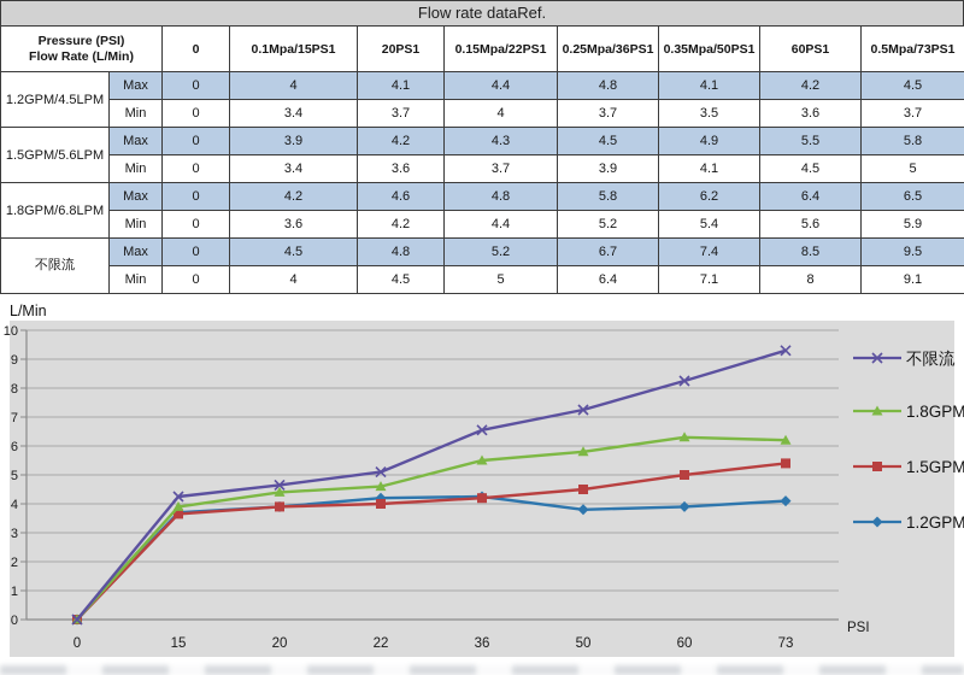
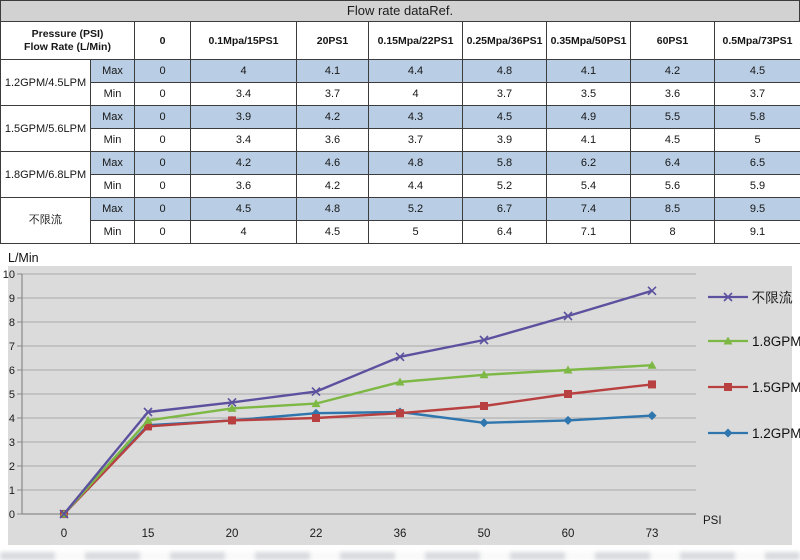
1.8GPM/60: 6.3 -> 6.0
